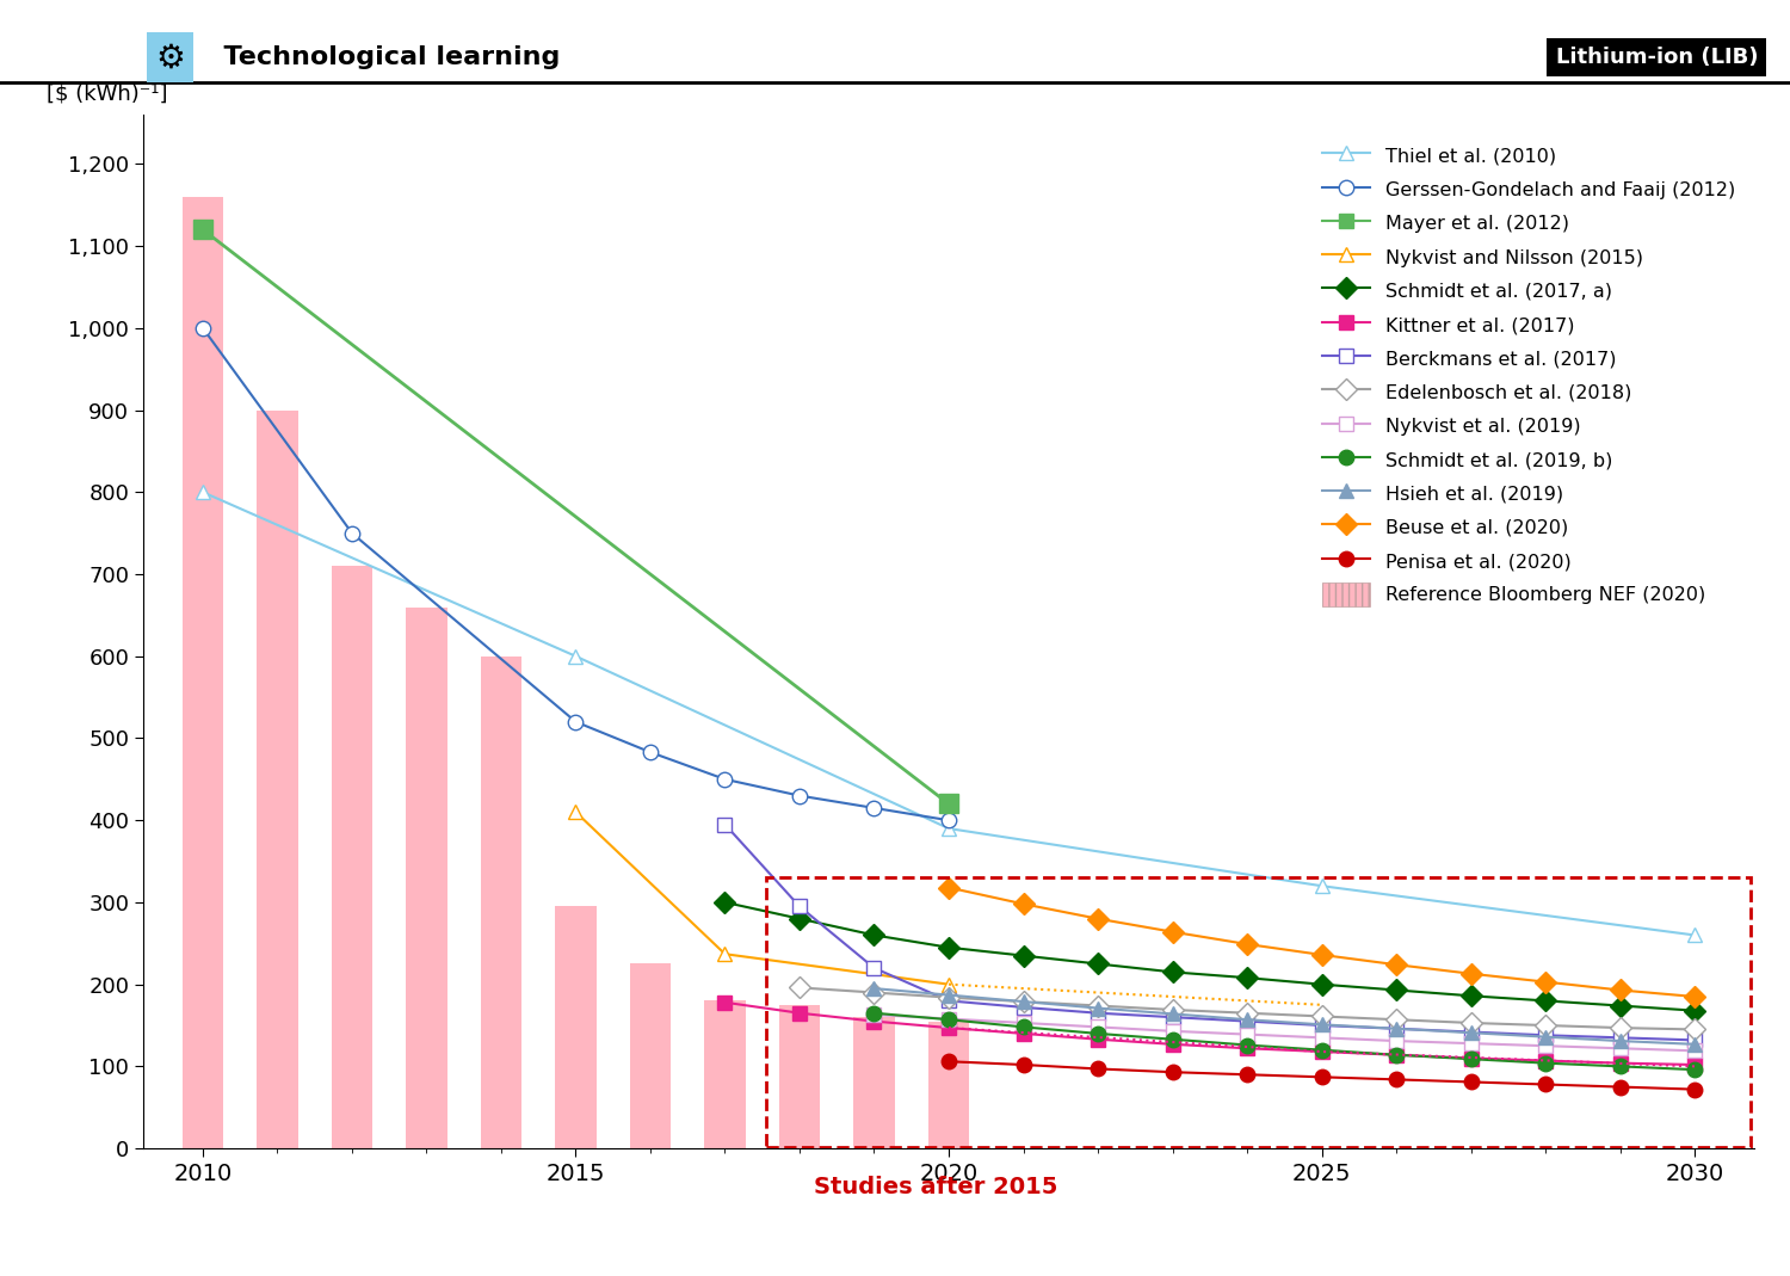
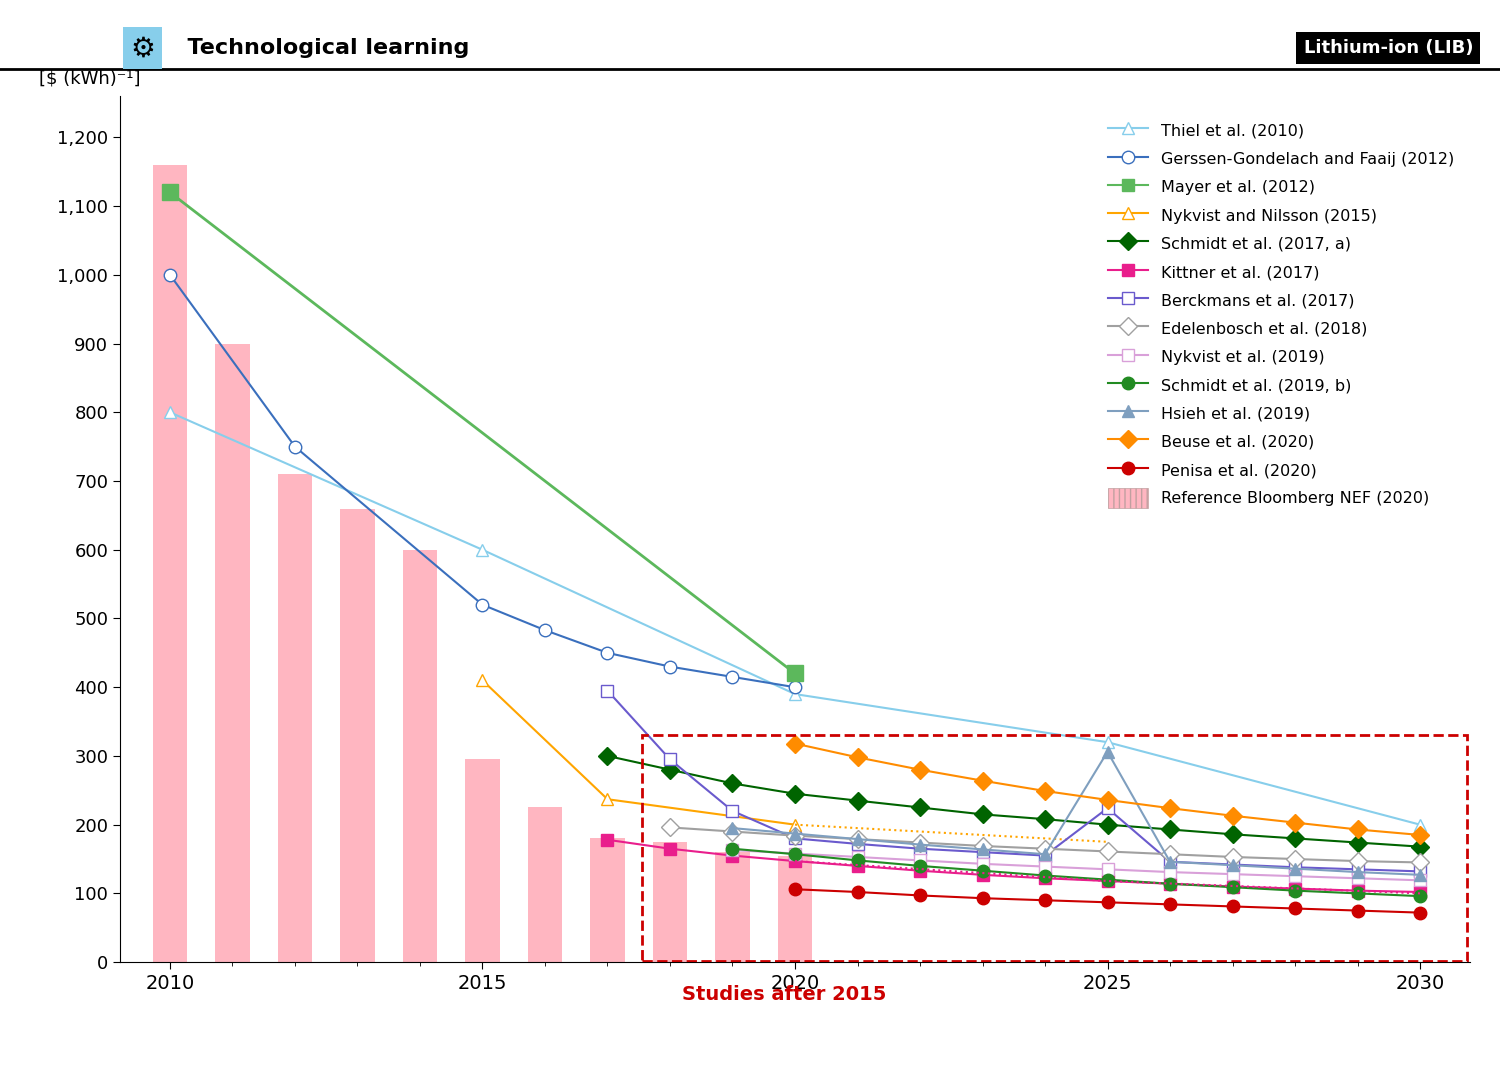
Berckmans et al. (2017)/2025: 150 -> 224
Hsieh et al. (2019)/2025: 151 -> 306
Thiel et al. (2010)/2030: 260 -> 200
